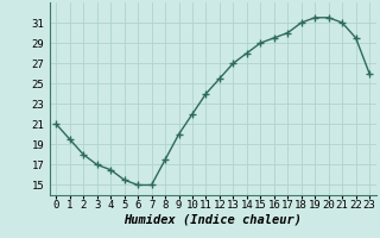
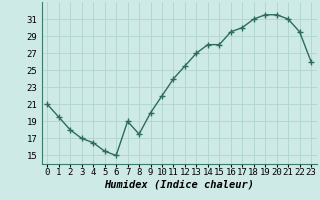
7: 15.0 -> 19.0
15: 29.0 -> 28.0
